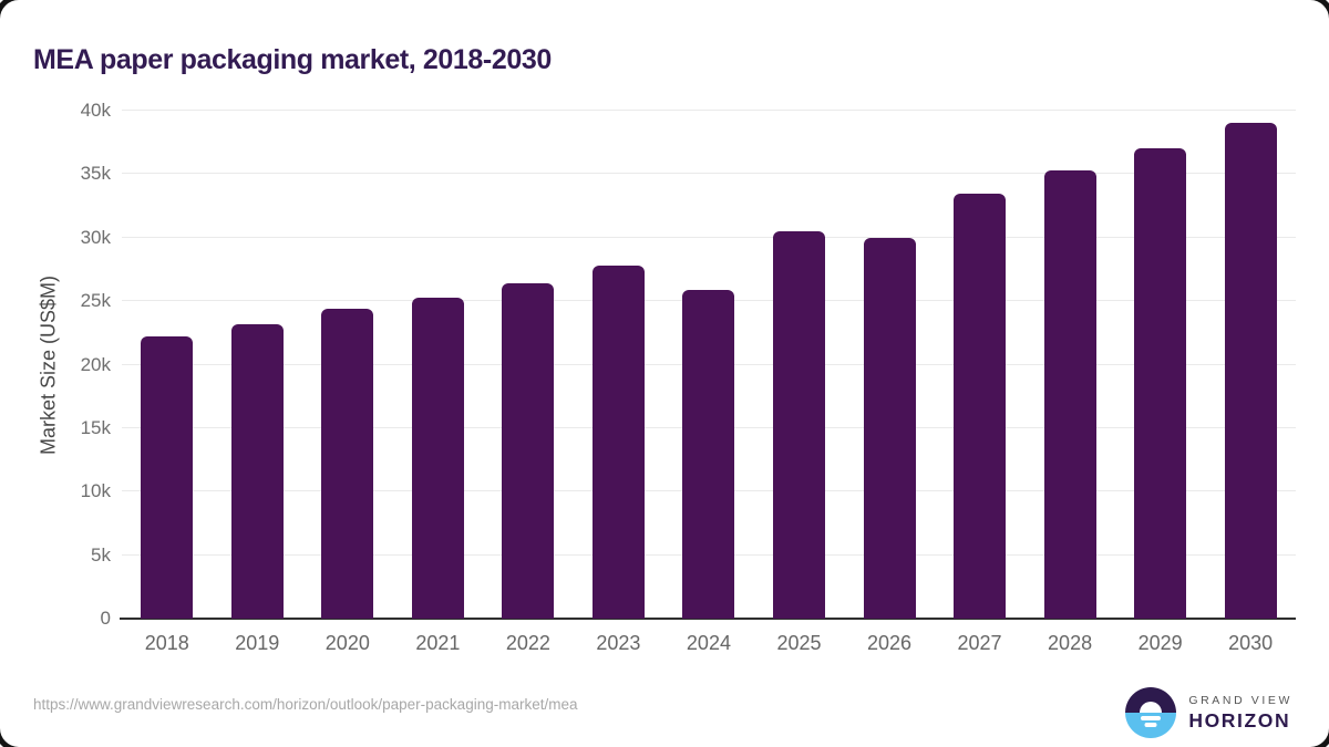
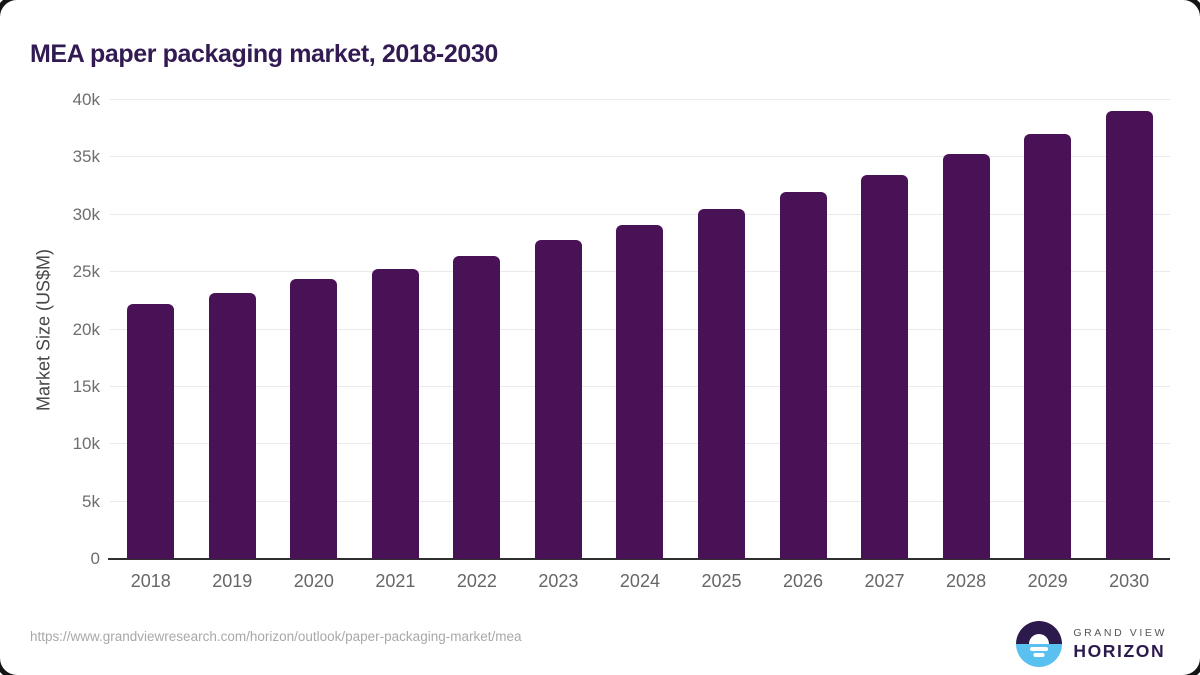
2024: 25.9k -> 29.1k
2026: 30.0k -> 32.0k
